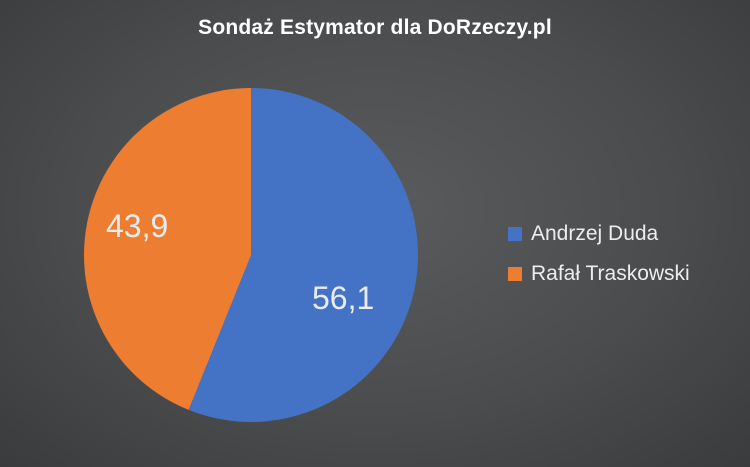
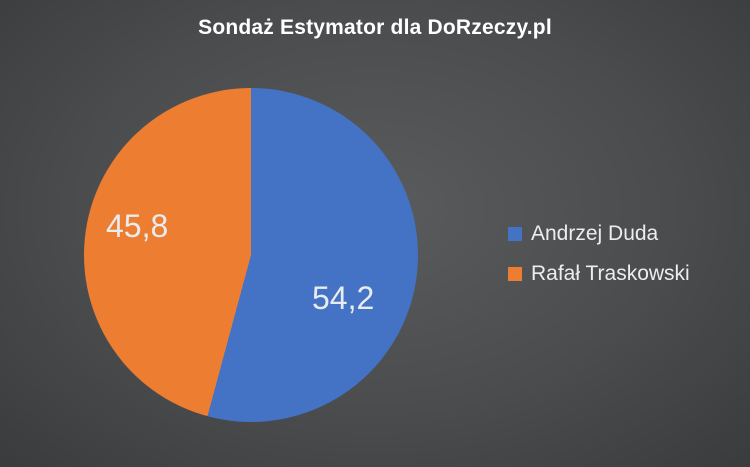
Andrzej Duda: 56,1 -> 54,2
Rafał Traskowski: 43,9 -> 45,8
